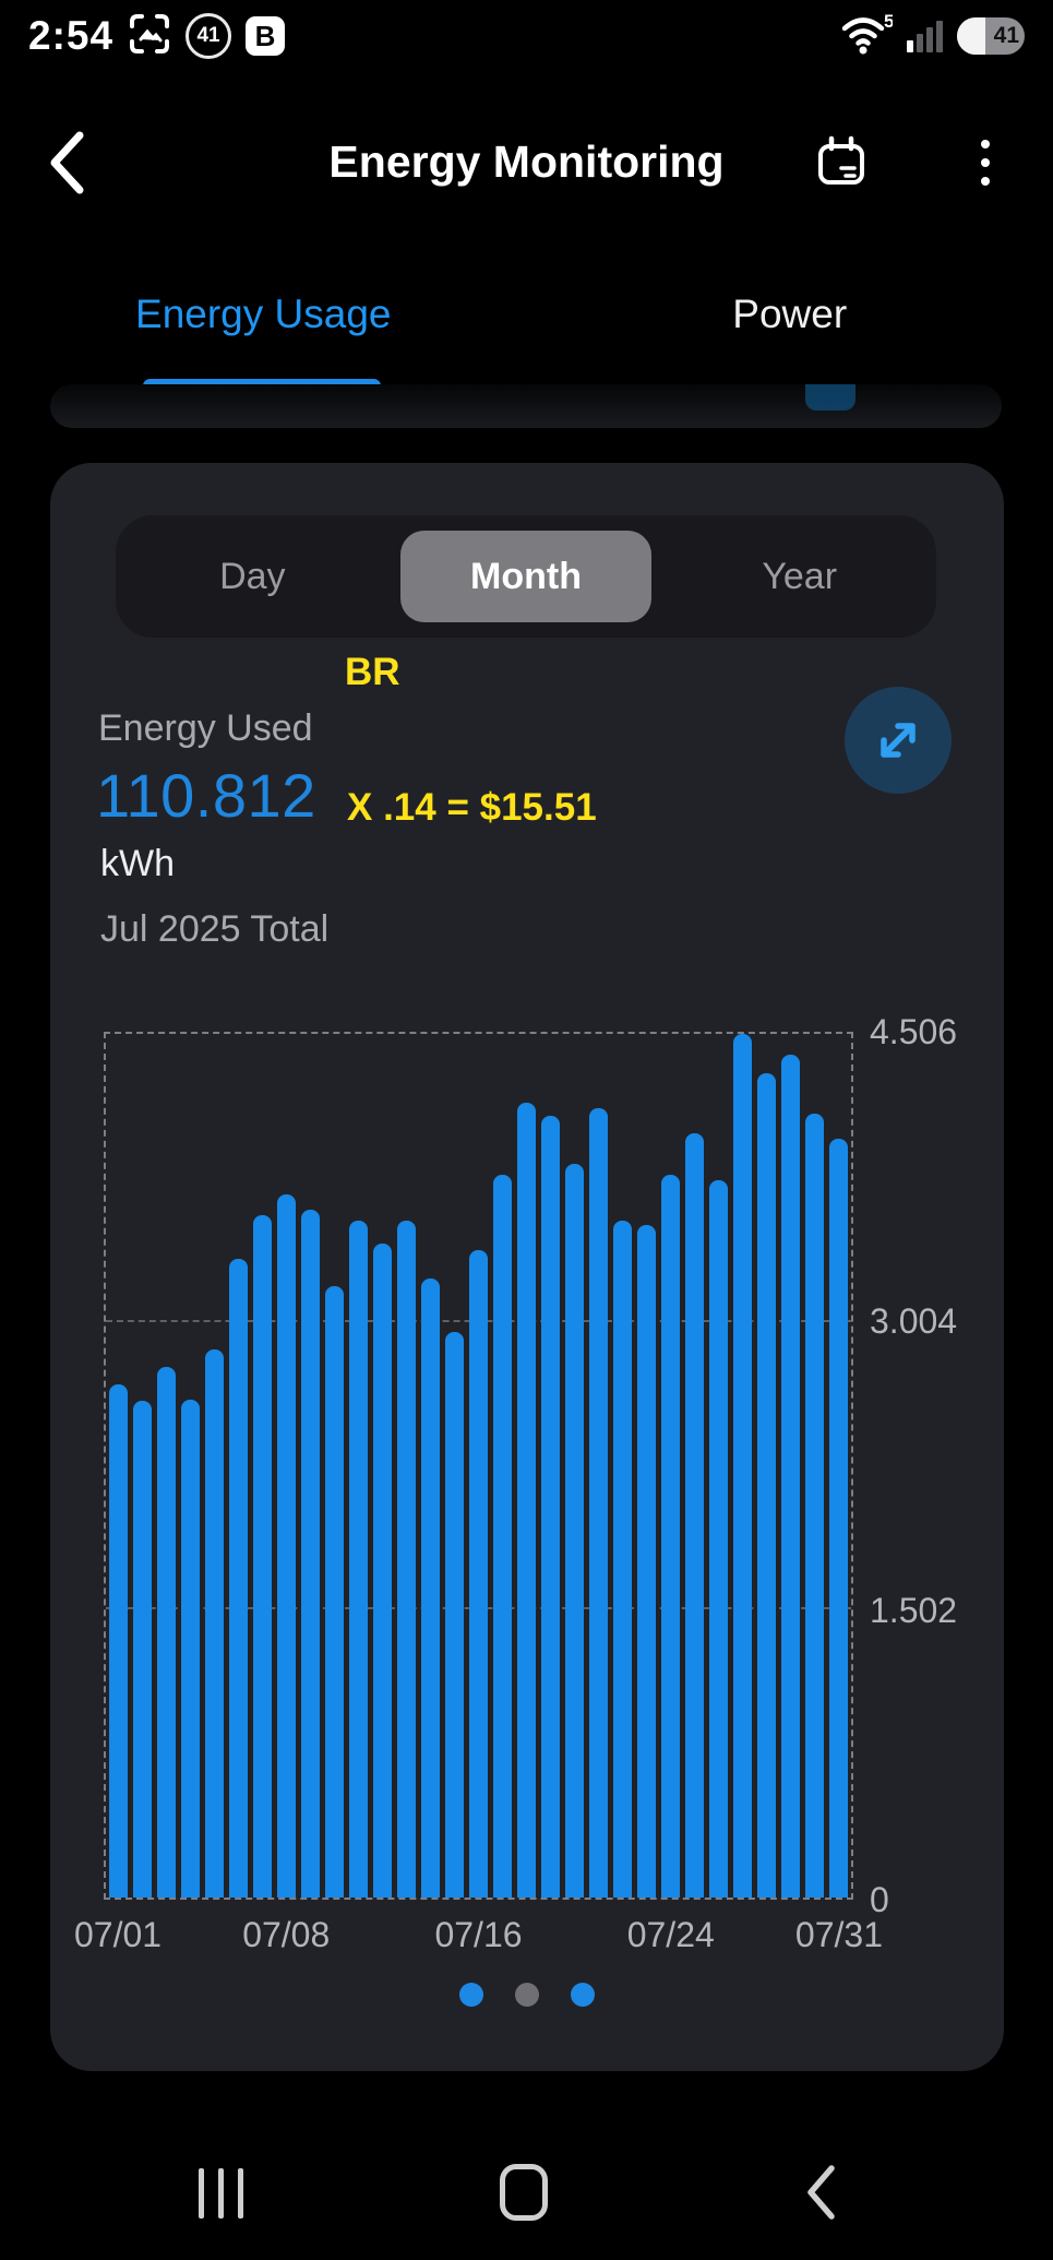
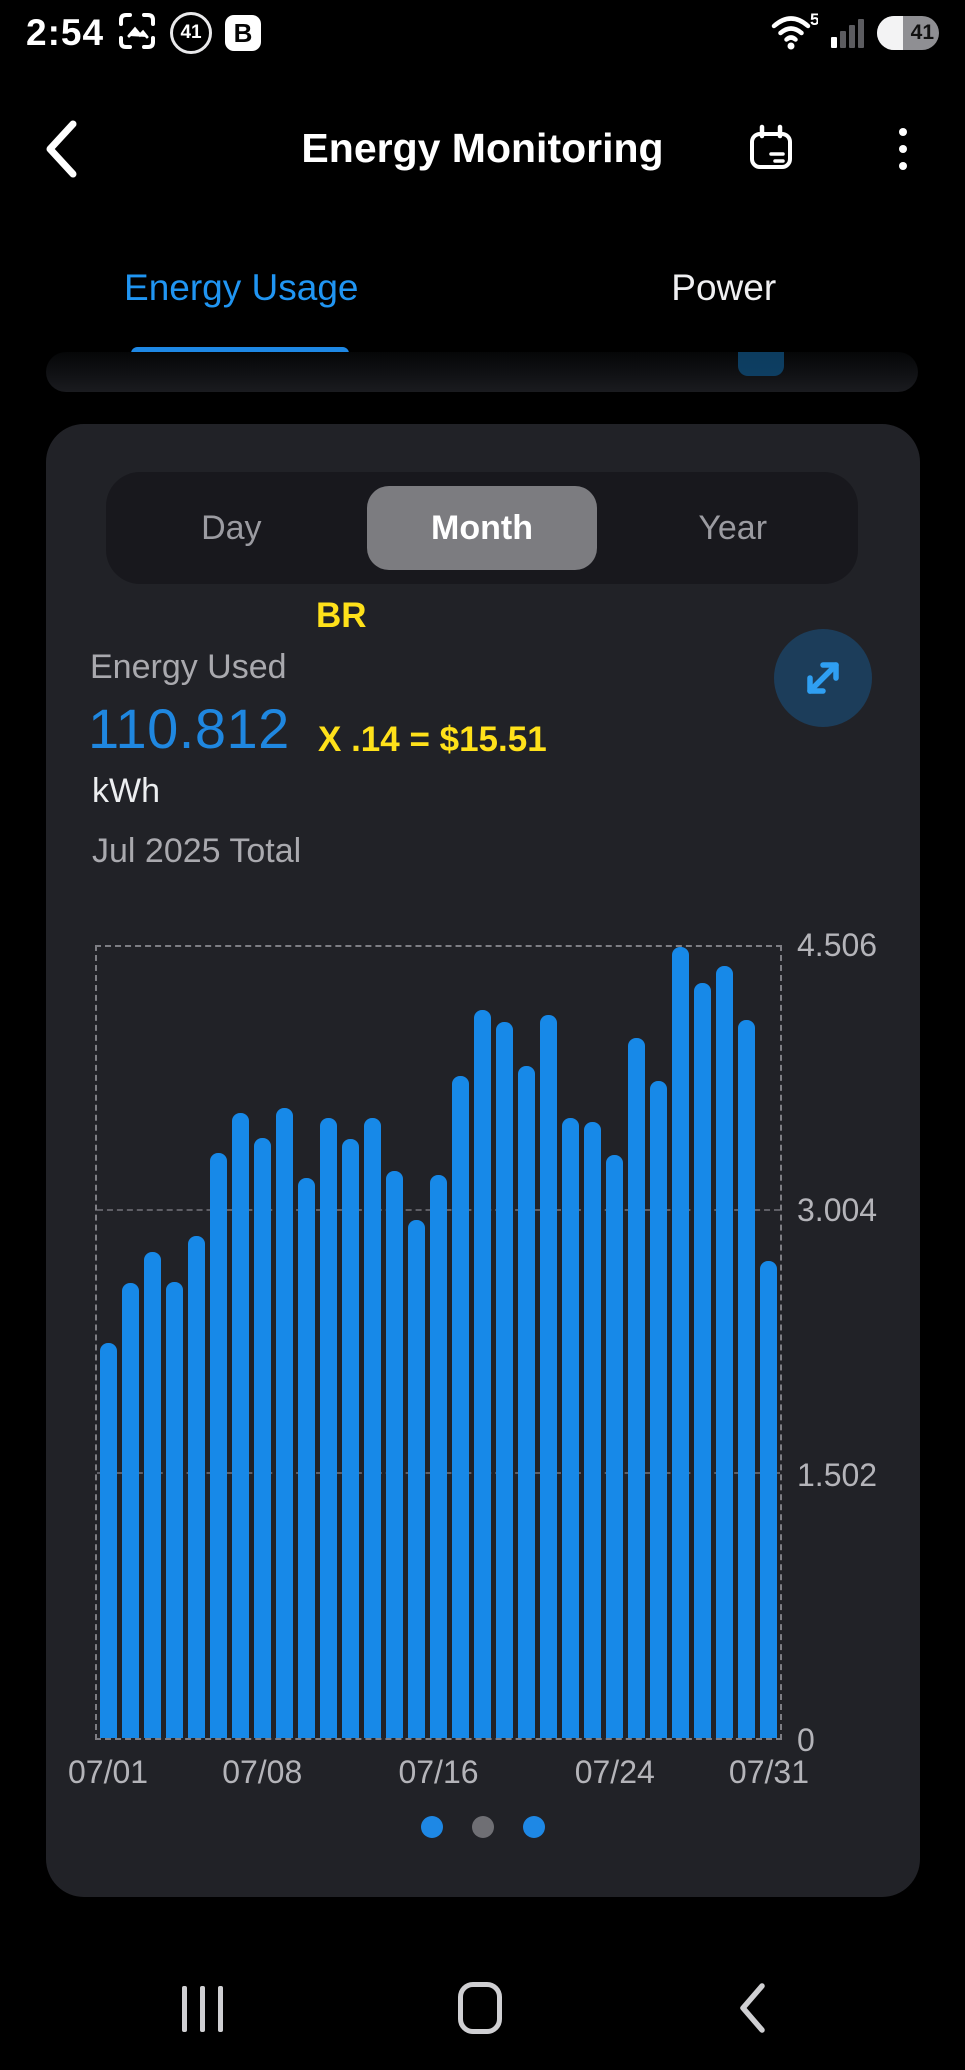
07/01: 2.68 -> 2.25
07/08: 3.67 -> 3.42
07/16: 3.38 -> 3.21
07/24: 3.77 -> 3.32
07/31: 3.96 -> 2.72
